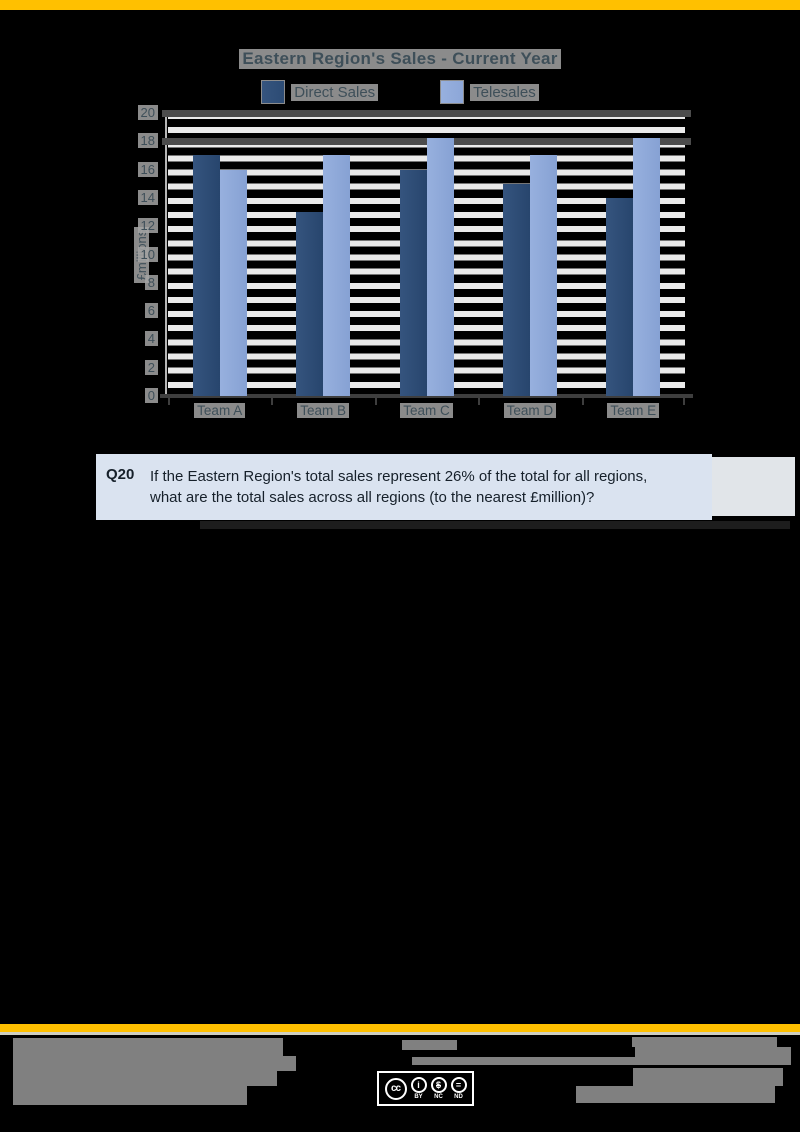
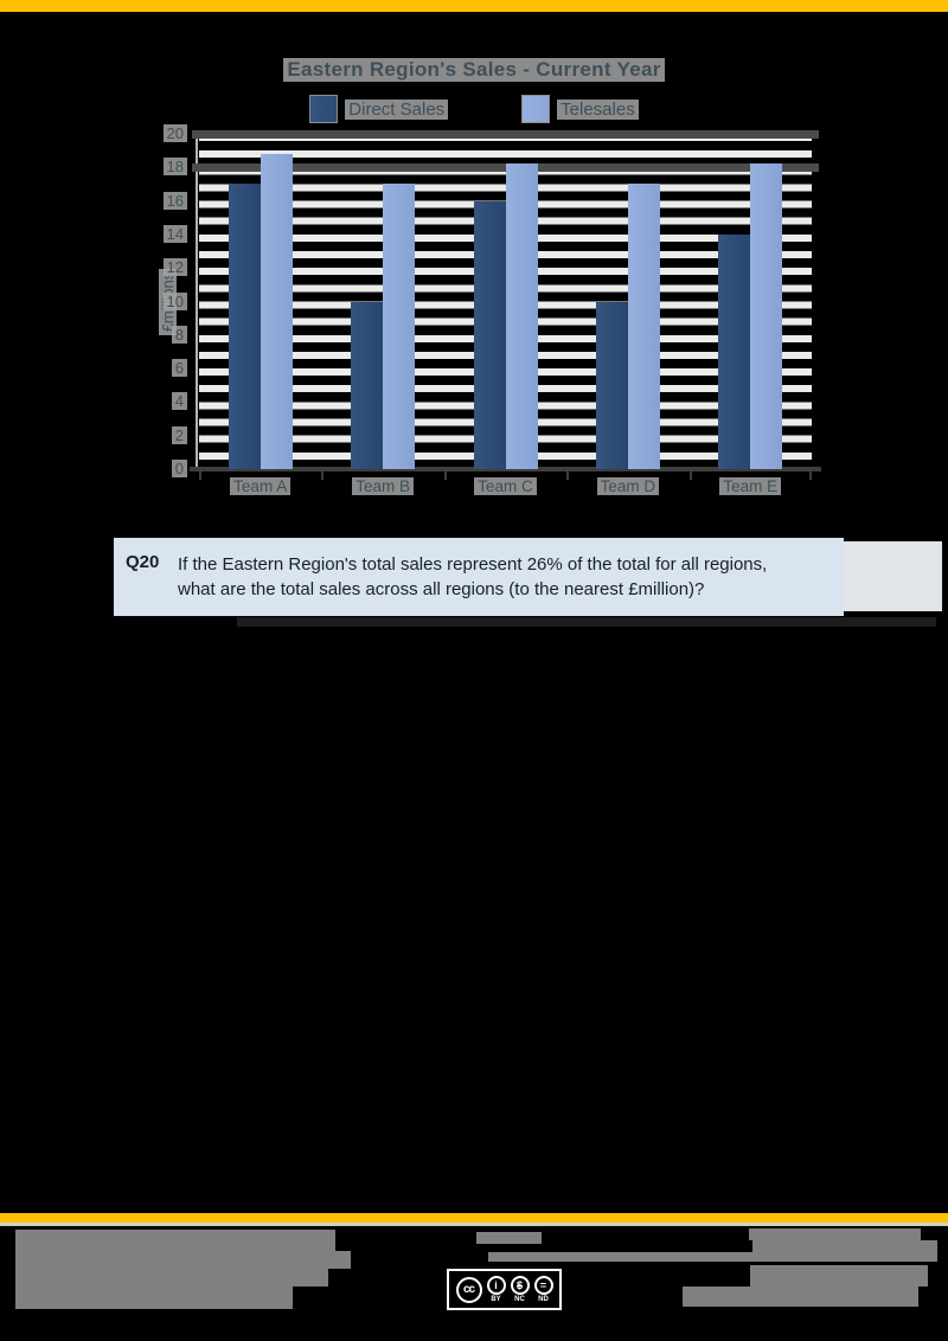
Telesales/Team A: 16.0 -> 18.8
Direct Sales/Team B: 13 -> 10
Direct Sales/Team D: 15 -> 10
